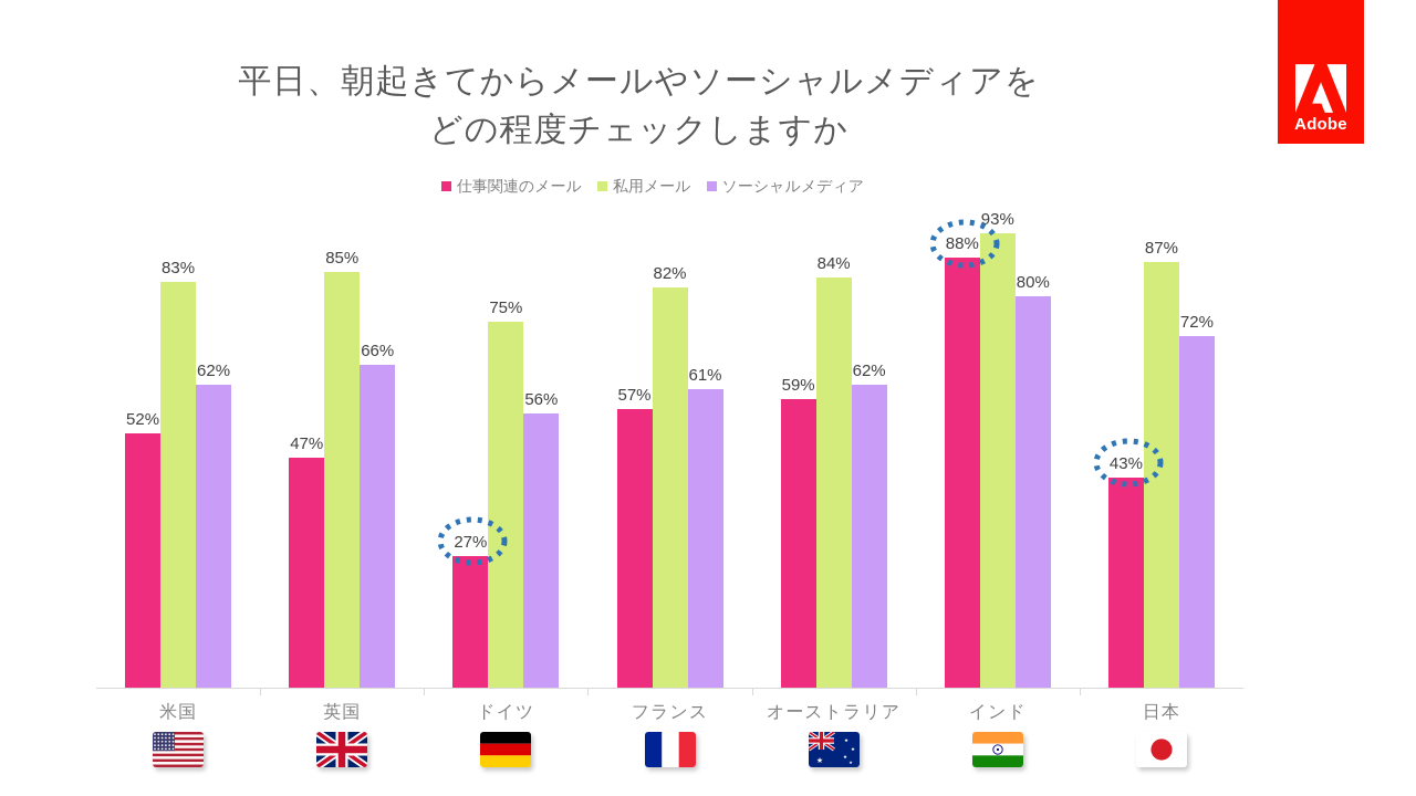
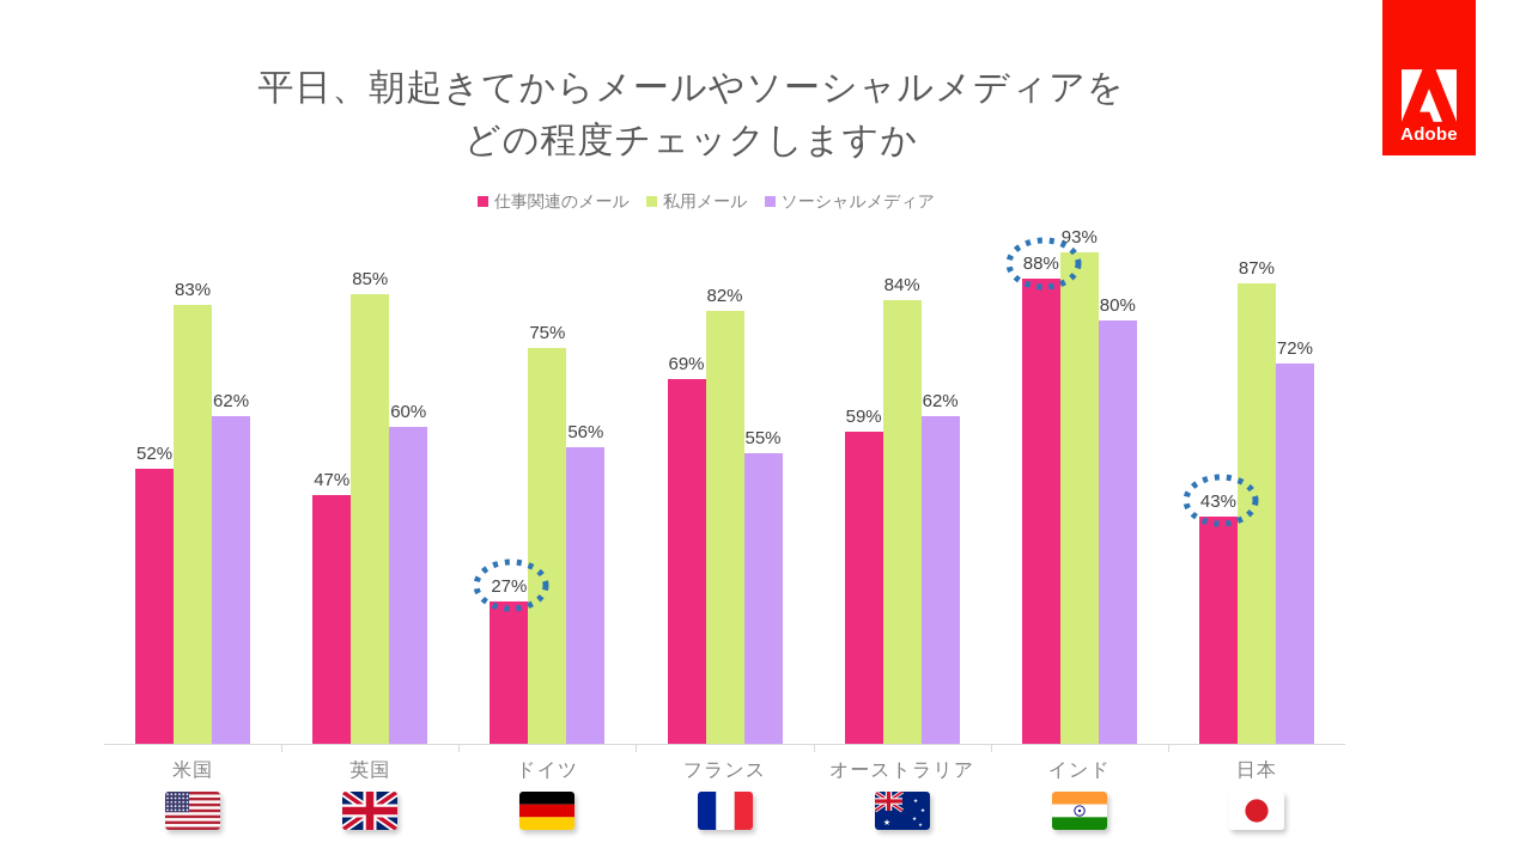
ソーシャルメディア/英国: 66% -> 60%
仕事関連のメール/フランス: 57% -> 69%
ソーシャルメディア/フランス: 61% -> 55%
